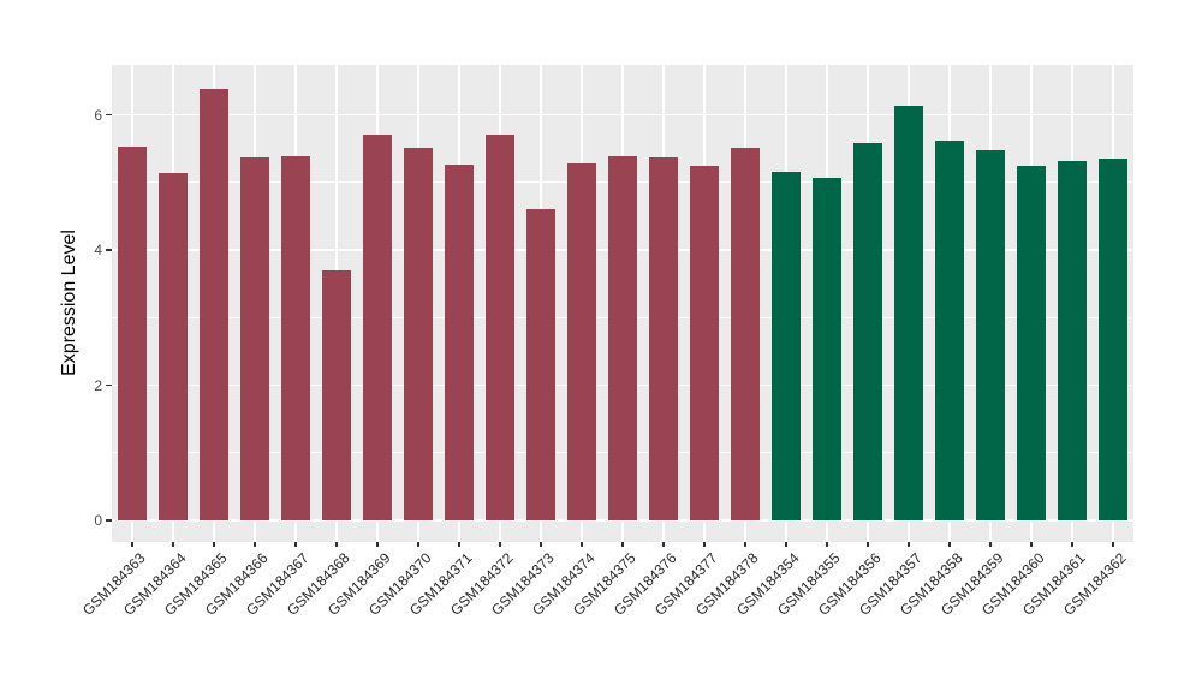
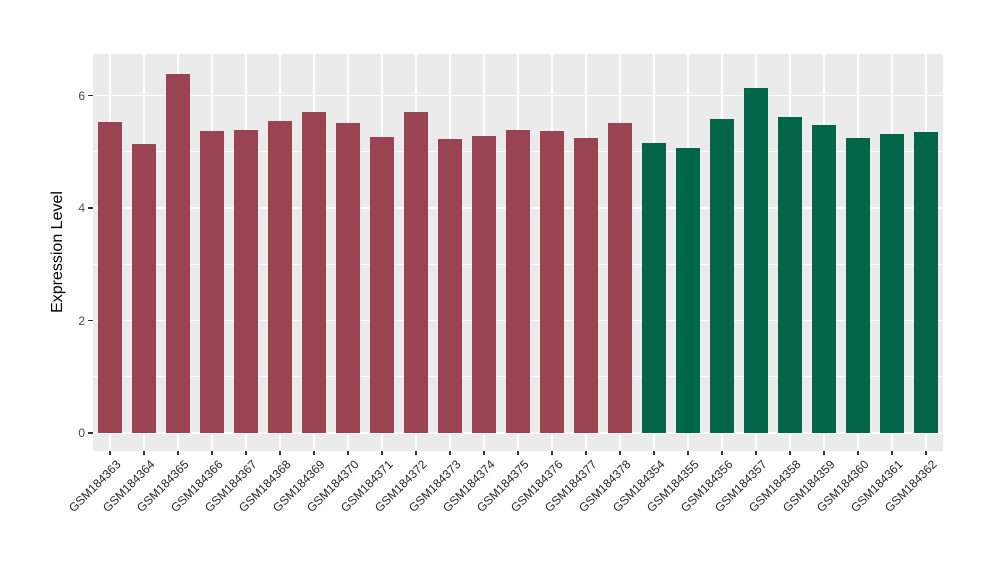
GSM184368: 3.7 -> 5.5
GSM184373: 4.6 -> 5.2
